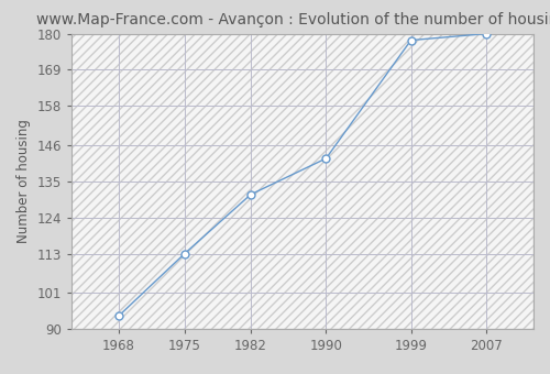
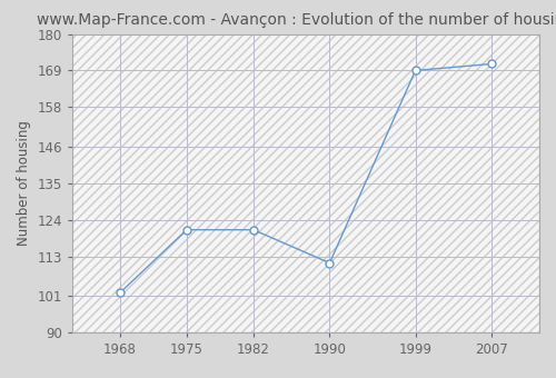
1968: 94 -> 102
1975: 113 -> 121
1982: 131 -> 121
1990: 142 -> 111
1999: 178 -> 169
2007: 180 -> 171
